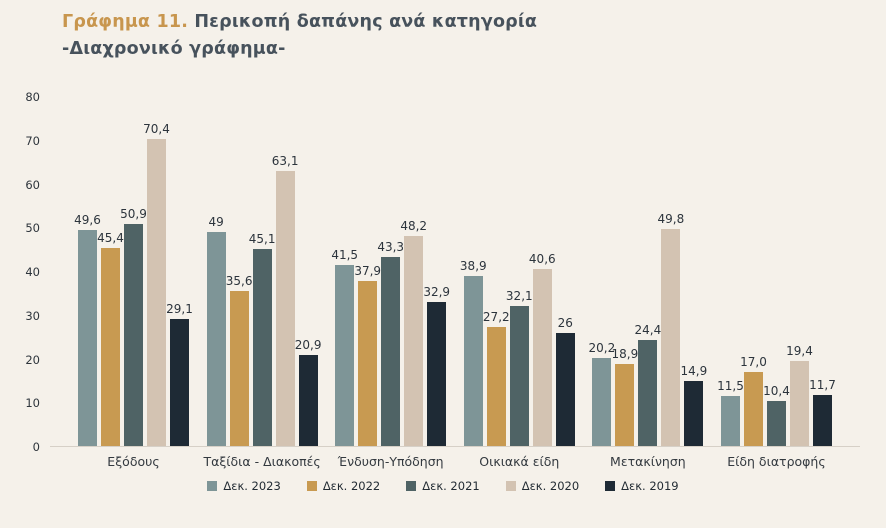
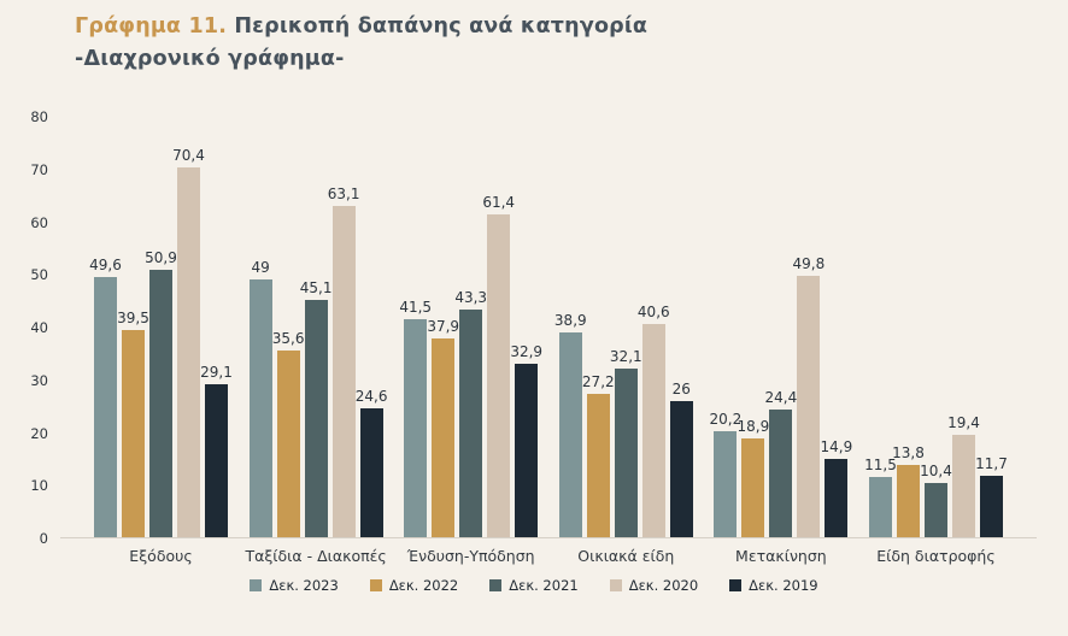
Δεκ. 2022/Εξόδους: 45,4 -> 39,5
Δεκ. 2019/Ταξίδια - Διακοπές: 20,9 -> 24,6
Δεκ. 2020/Ένδυση-Υπόδηση: 48,2 -> 61,4
Δεκ. 2022/Είδη διατροφής: 17,0 -> 13,8
